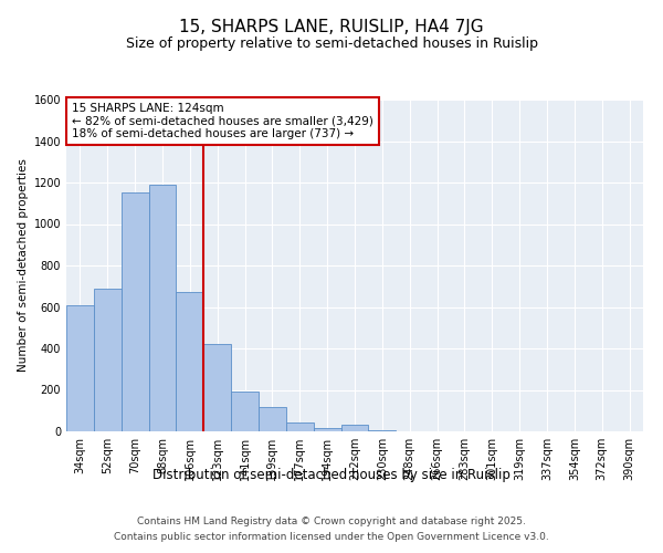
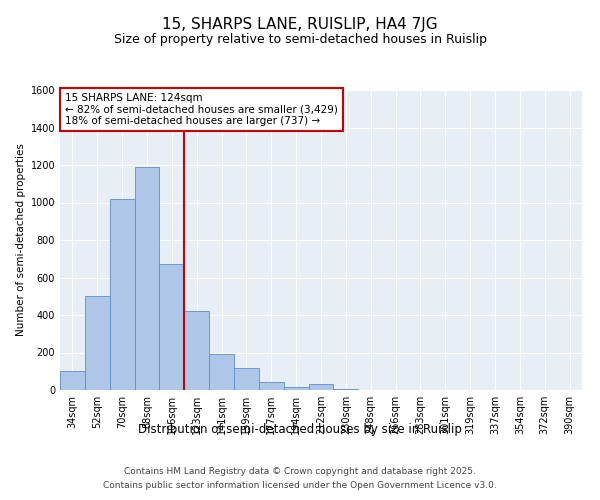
34sqm: 610 -> 100
52sqm: 690 -> 500
70sqm: 1150 -> 1020
